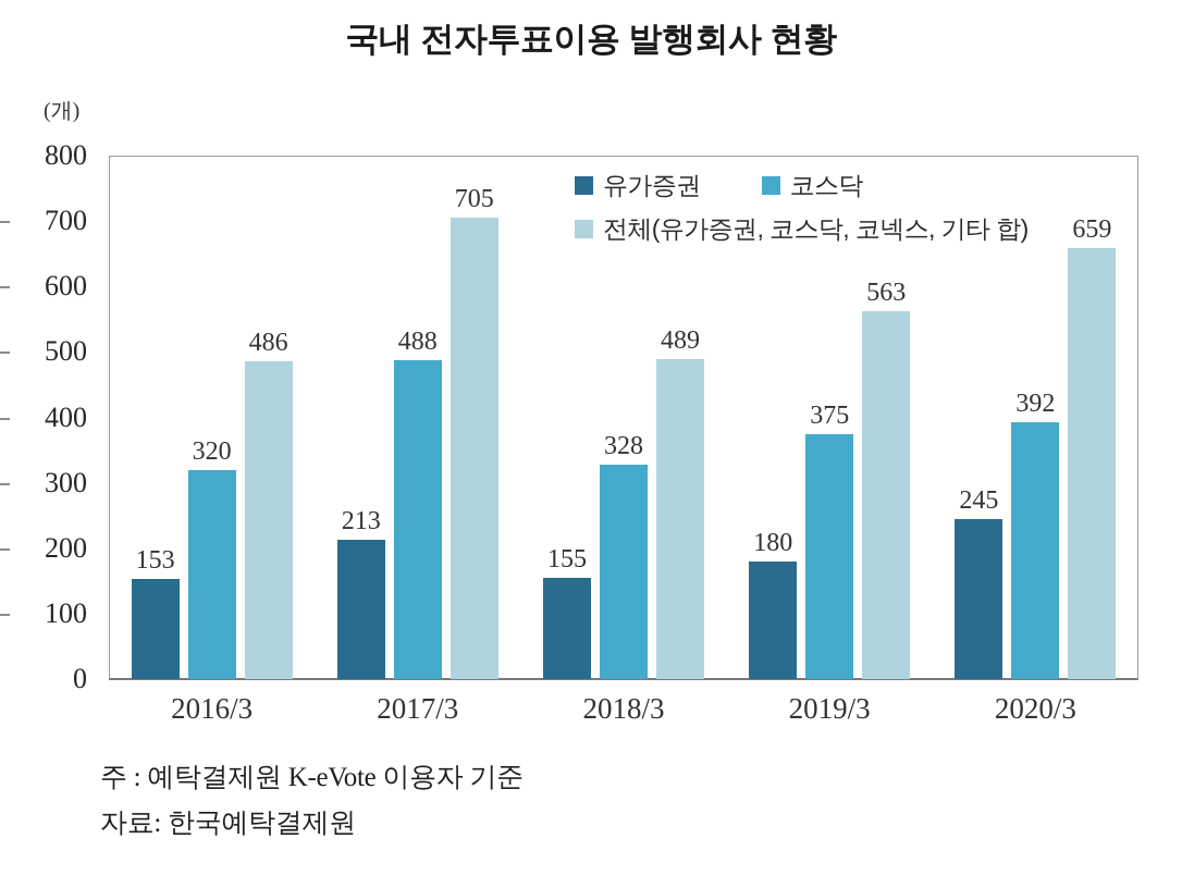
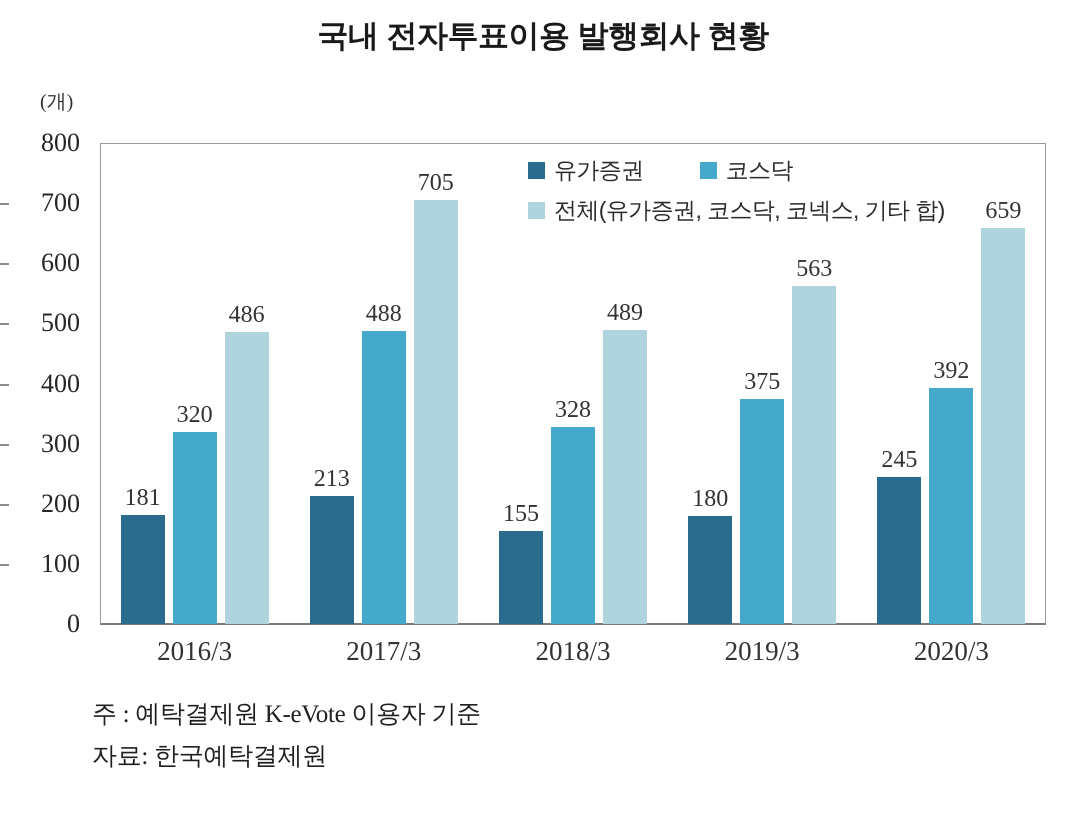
유가증권/2016/3: 153 -> 181
